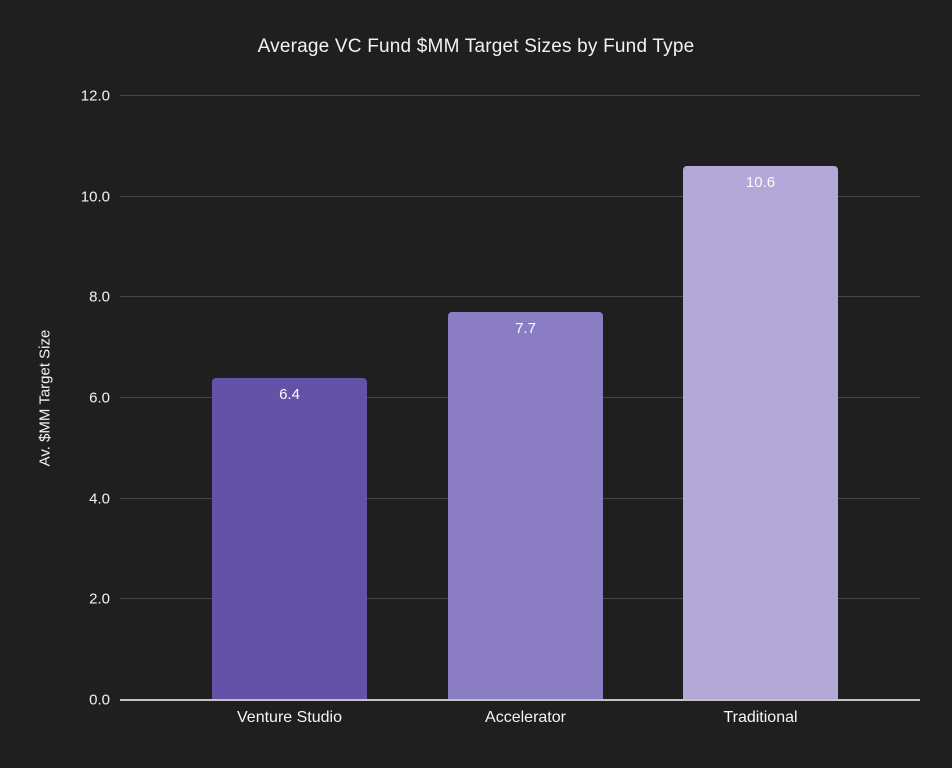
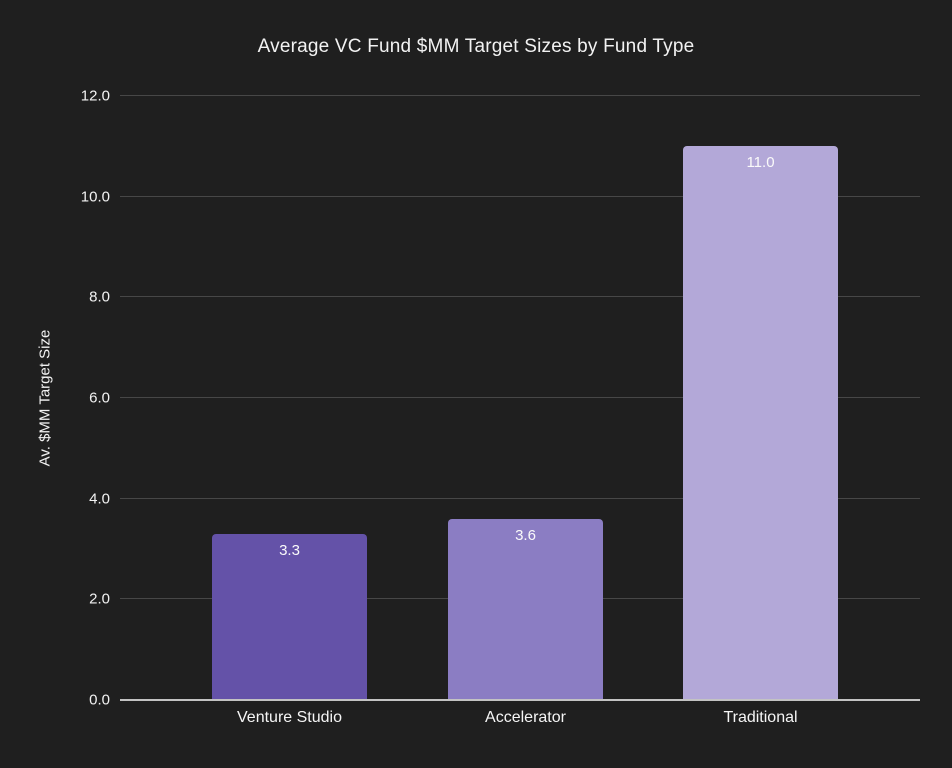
Venture Studio: 6.4 -> 3.3
Accelerator: 7.7 -> 3.6
Traditional: 10.6 -> 11.0
